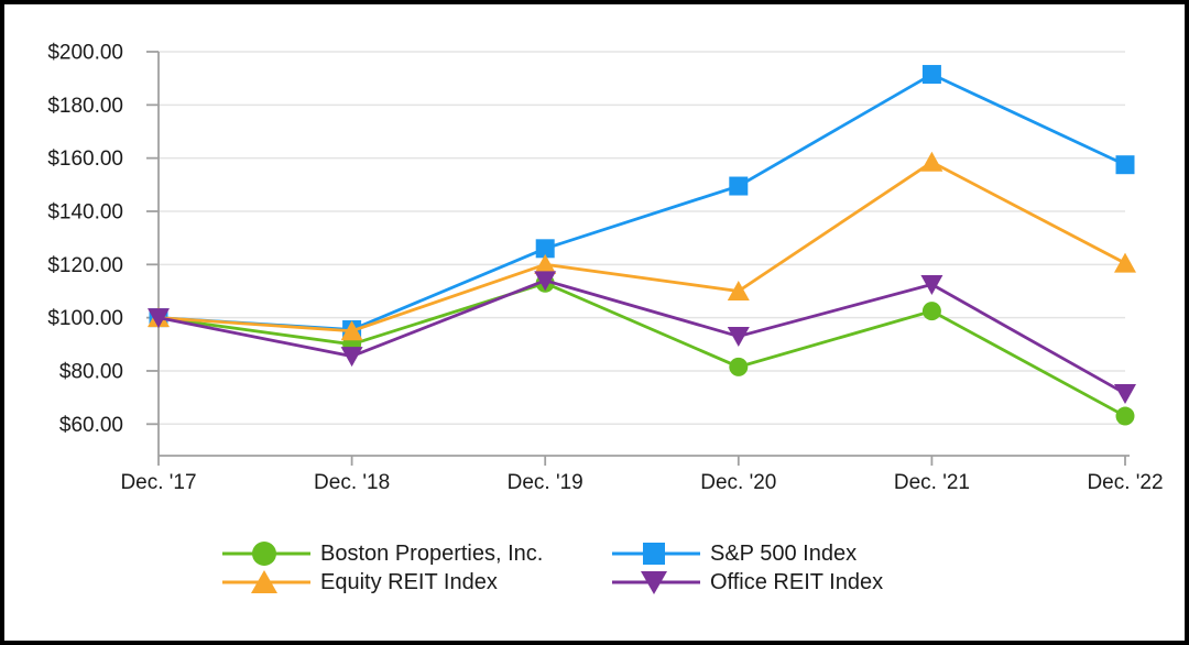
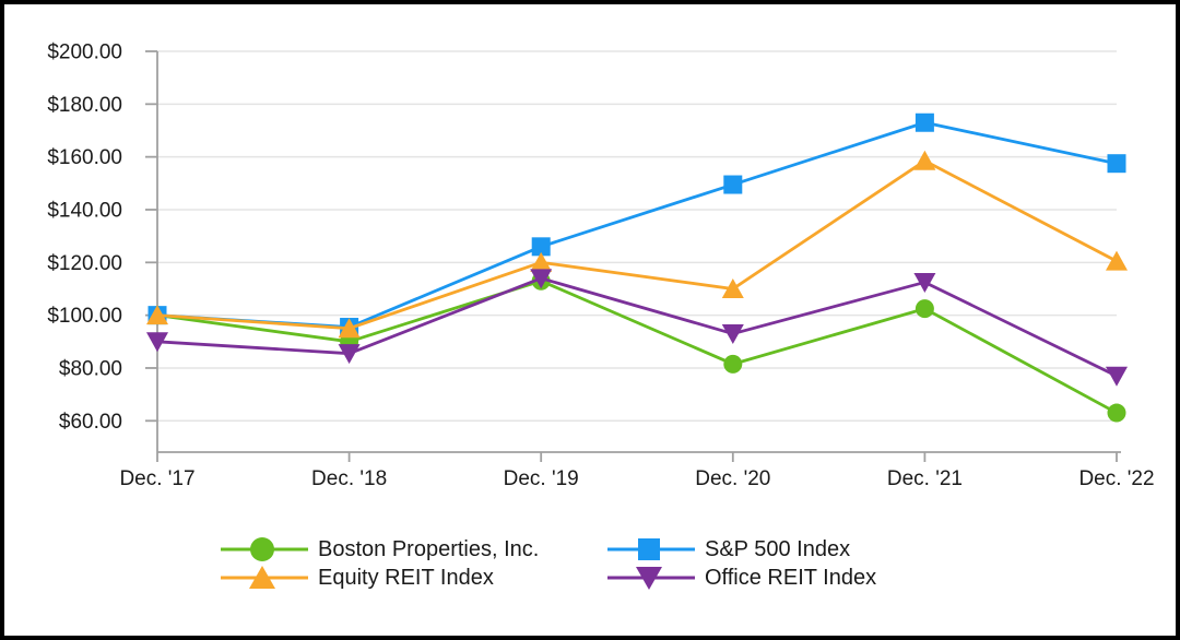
Office REIT Index/Dec. '17: $100 -> $90
S&P 500 Index/Dec. '21: $192 -> $173
Office REIT Index/Dec. '22: $72 -> $77
